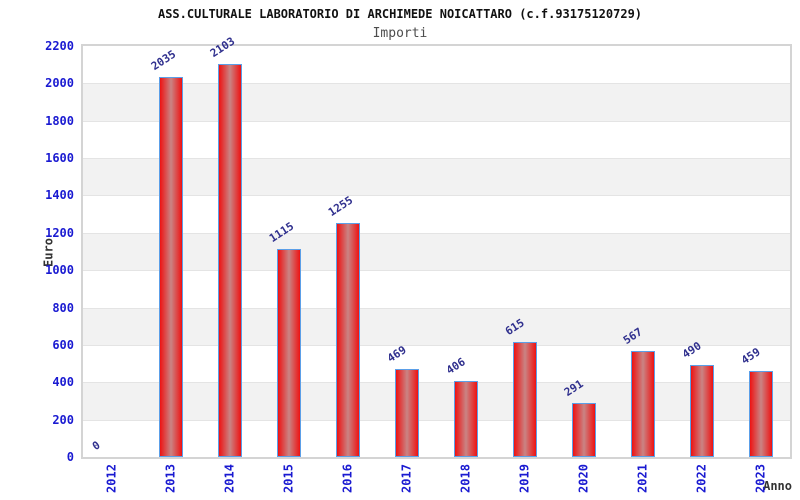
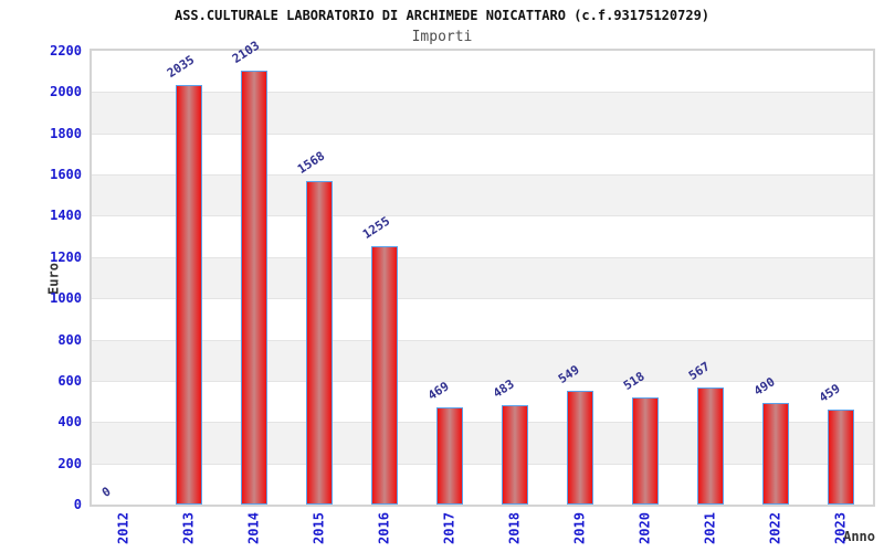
2015: 1115 -> 1568
2018: 406 -> 483
2019: 615 -> 549
2020: 291 -> 518
